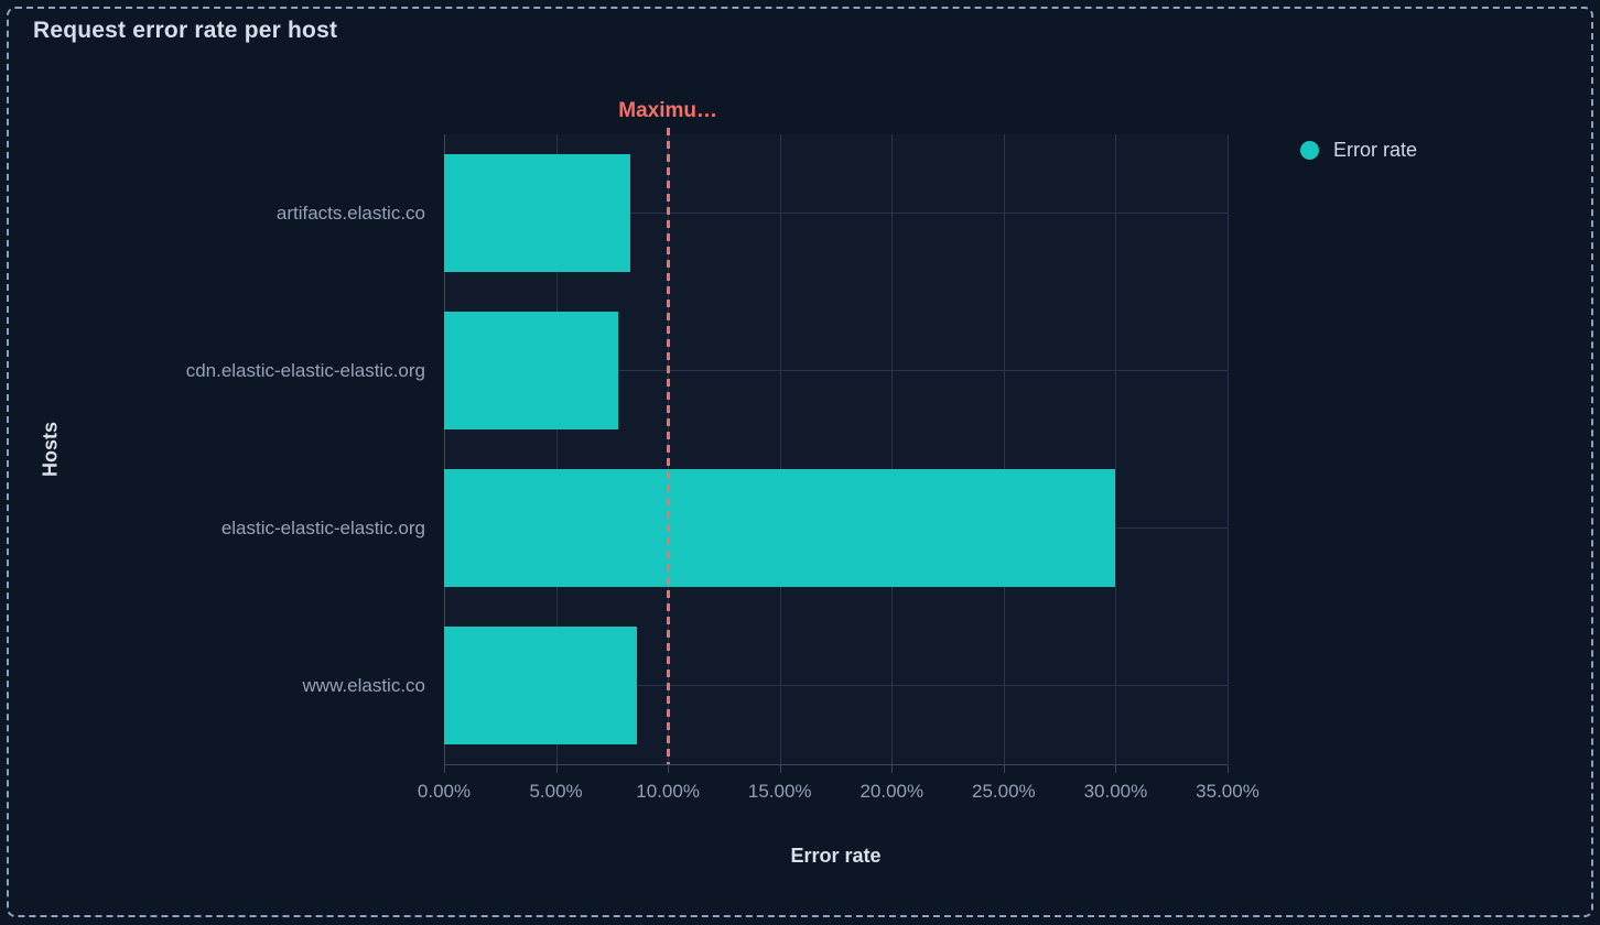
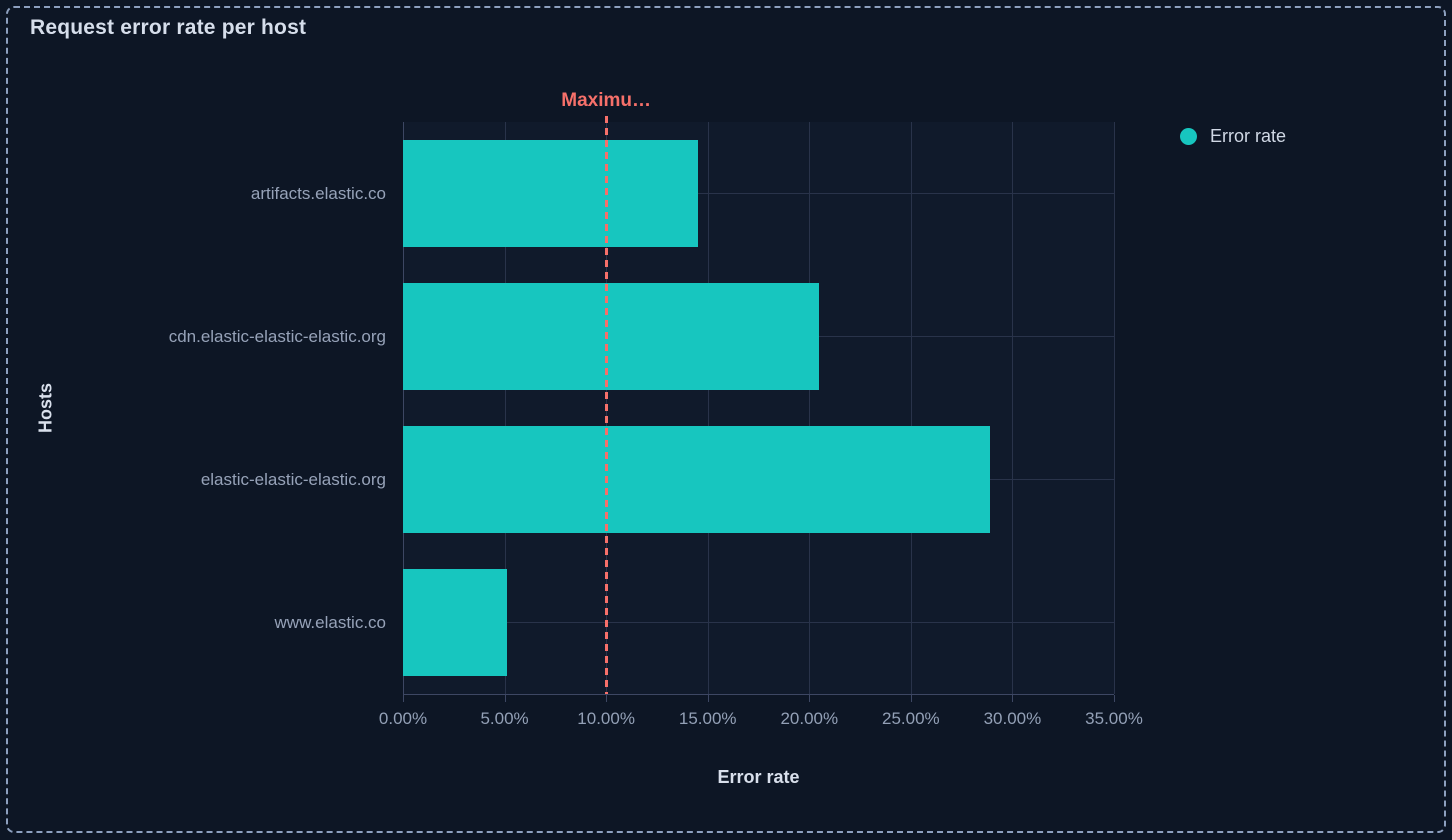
artifacts.elastic.co: 8.3% -> 14.5%
cdn.elastic-elastic-elastic.org: 7.8% -> 20.5%
elastic-elastic-elastic.org: 30.0% -> 28.9%
www.elastic.co: 8.6% -> 5.1%
